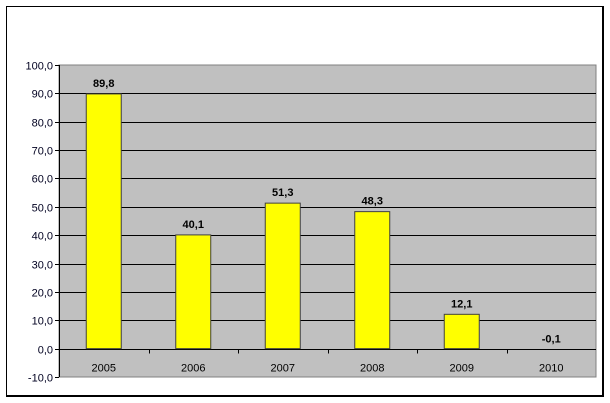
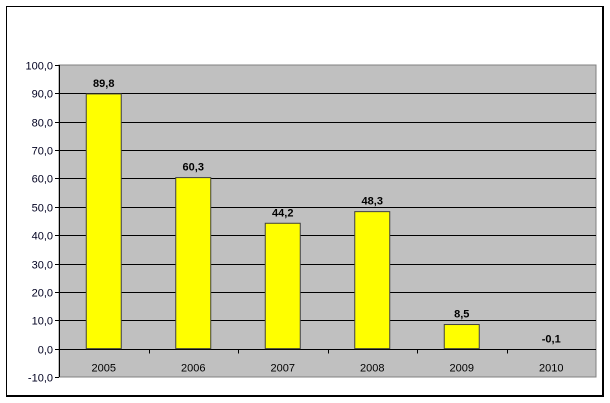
2006: 40,1 -> 60,3
2007: 51,3 -> 44,2
2009: 12,1 -> 8,5
